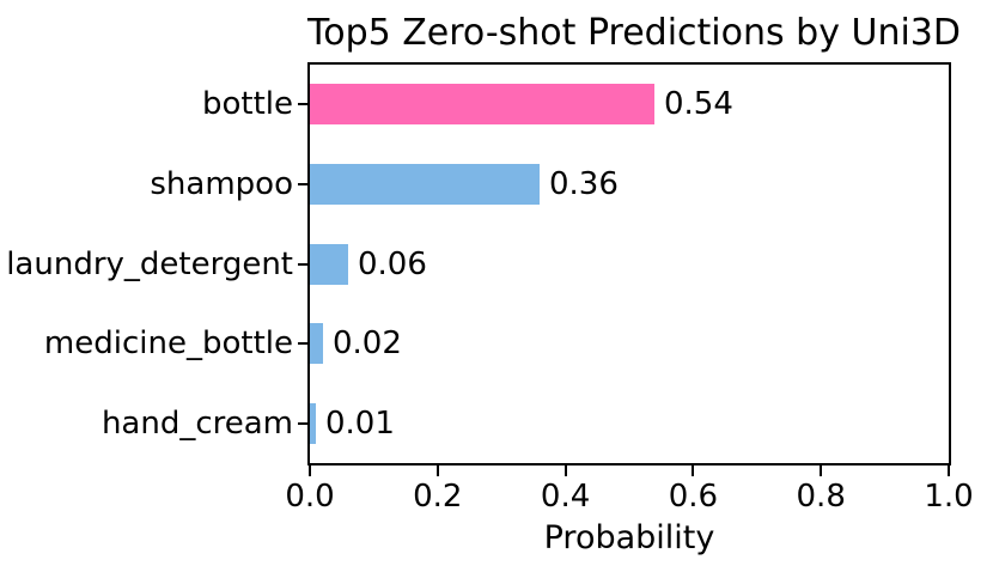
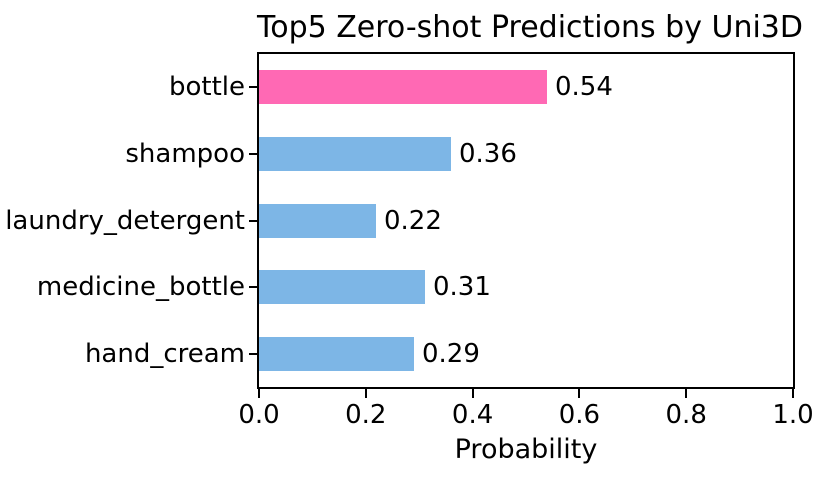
laundry_detergent: 0.06 -> 0.22
medicine_bottle: 0.02 -> 0.31
hand_cream: 0.01 -> 0.29
